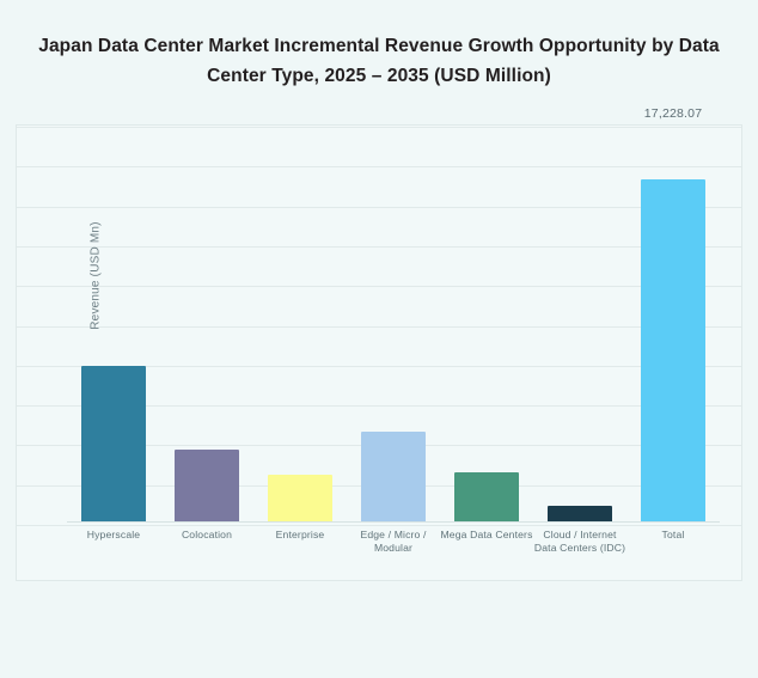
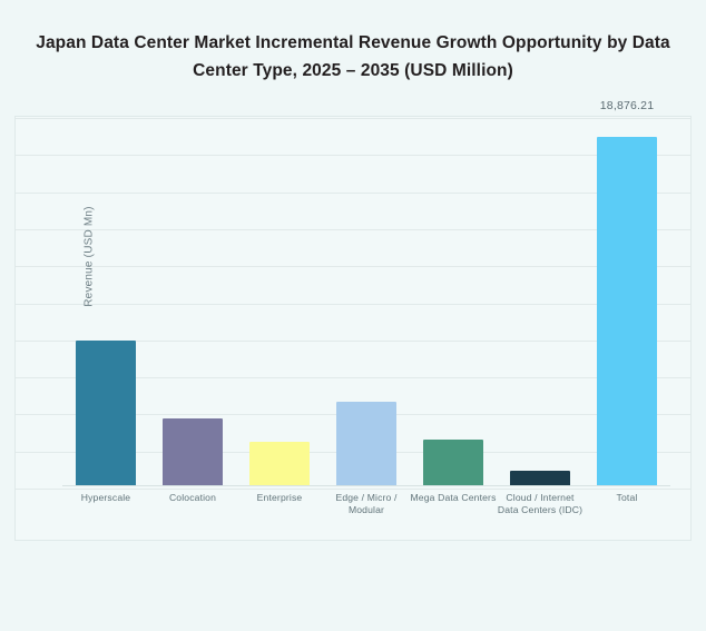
Total: 17,228.07 -> 18,876.21
